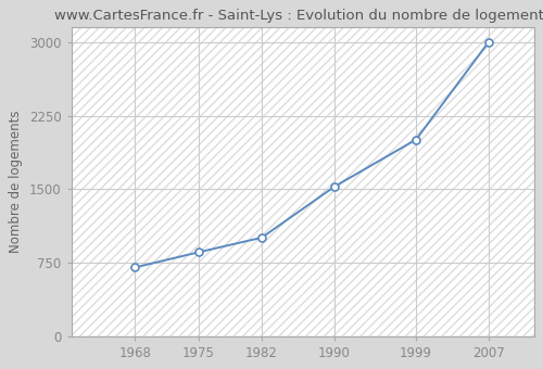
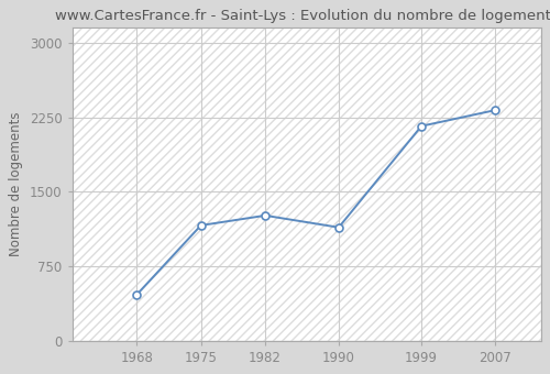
1968: 700 -> 460
1975: 860 -> 1160
1982: 1000 -> 1260
1990: 1520 -> 1140
1999: 2000 -> 2160
2007: 3000 -> 2320
